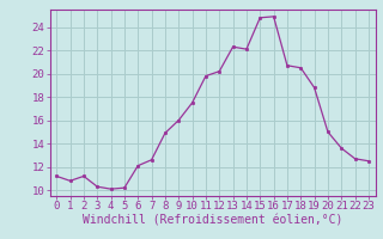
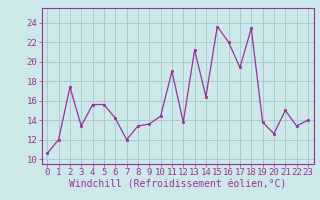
0: 11.2 -> 10.6
1: 10.8 -> 12.0
2: 11.2 -> 17.4
3: 10.3 -> 13.4
4: 10.1 -> 15.6
5: 10.2 -> 15.6
6: 12.1 -> 14.2
7: 12.6 -> 12.0
8: 14.9 -> 13.4
9: 16.0 -> 13.6
10: 17.5 -> 14.4
11: 19.8 -> 19.0
12: 20.2 -> 13.8
13: 22.3 -> 21.2
14: 22.1 -> 16.4
15: 24.8 -> 23.6
16: 24.9 -> 22.0
17: 20.7 -> 19.4
18: 20.5 -> 23.4
19: 18.8 -> 13.8
20: 15.0 -> 12.6
21: 13.6 -> 15.0
22: 12.7 -> 13.4
23: 12.5 -> 14.0
